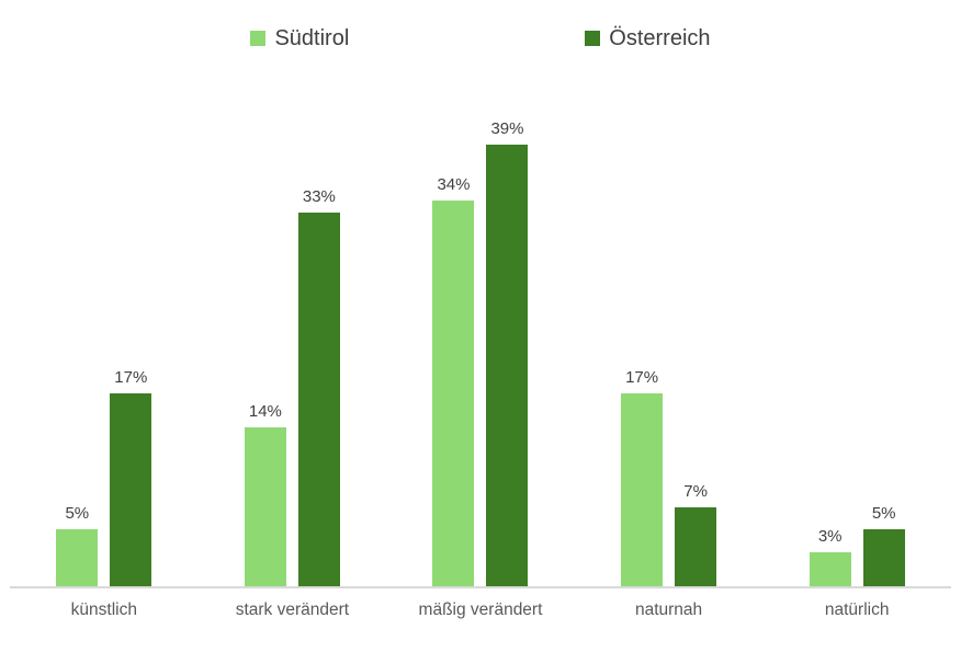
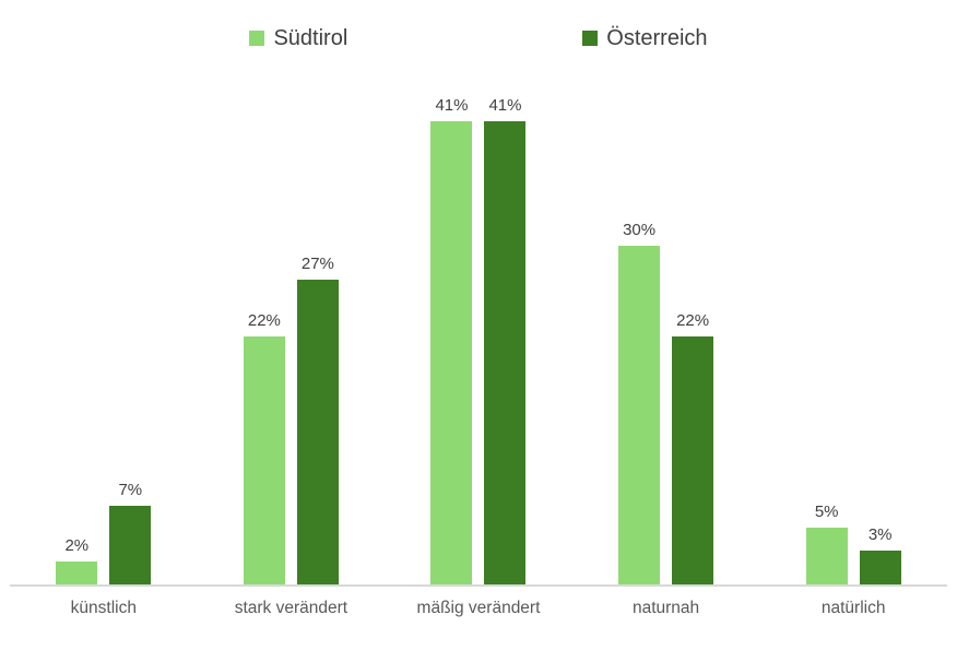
Südtirol/künstlich: 5% -> 2%
Österreich/künstlich: 17% -> 7%
Südtirol/stark verändert: 14% -> 22%
Österreich/stark verändert: 33% -> 27%
Südtirol/mäßig verändert: 34% -> 41%
Österreich/mäßig verändert: 39% -> 41%
Südtirol/naturnah: 17% -> 30%
Österreich/naturnah: 7% -> 22%
Südtirol/natürlich: 3% -> 5%
Österreich/natürlich: 5% -> 3%
